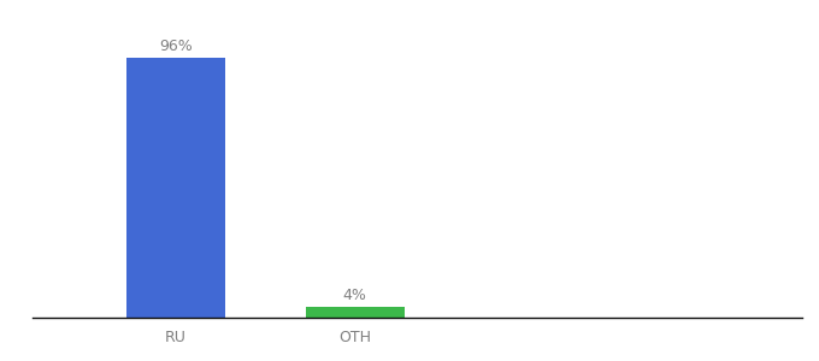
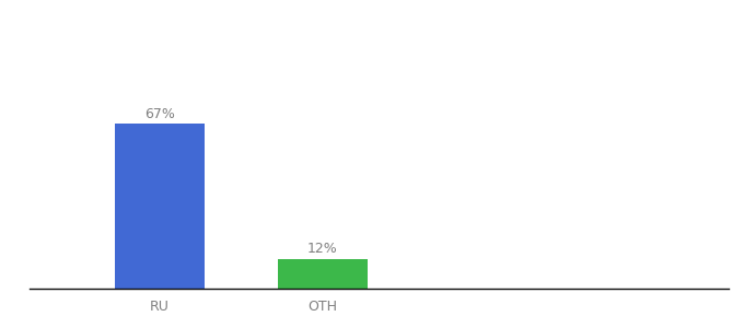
RU: 96% -> 67%
OTH: 4% -> 12%
